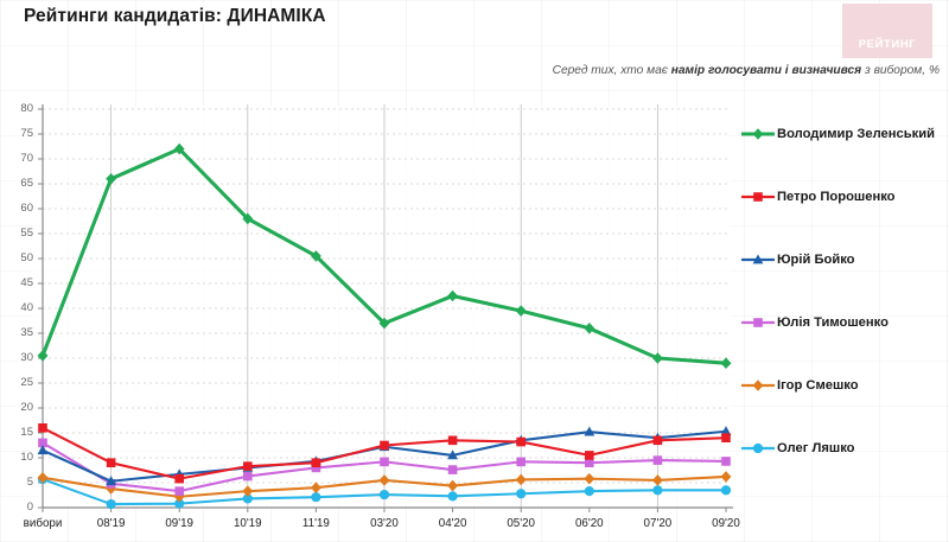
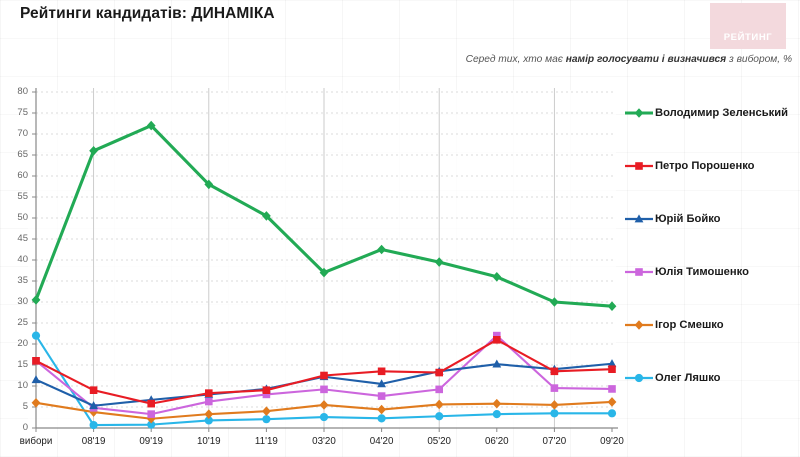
Юлія Тимошенко/вибори: 13 -> 16
Олег Ляшко/вибори: 6 -> 22
Петро Порошенко/06'20: 10 -> 21
Юлія Тимошенко/06'20: 9 -> 22
